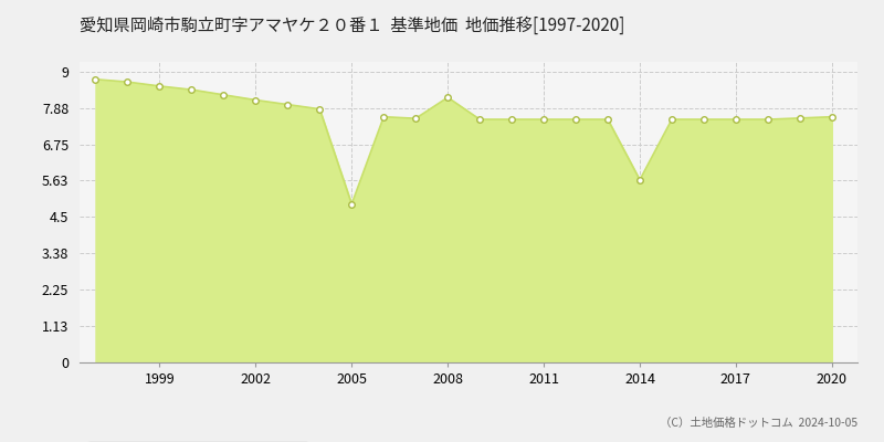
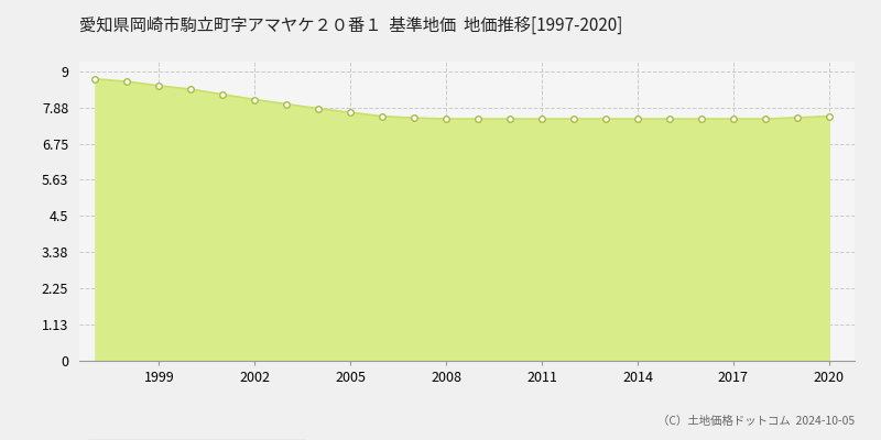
2005: 4.90 -> 7.72
2008: 8.20 -> 7.52
2014: 5.65 -> 7.52
